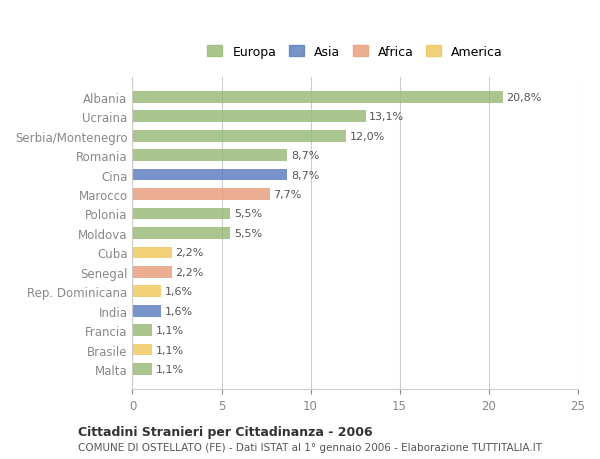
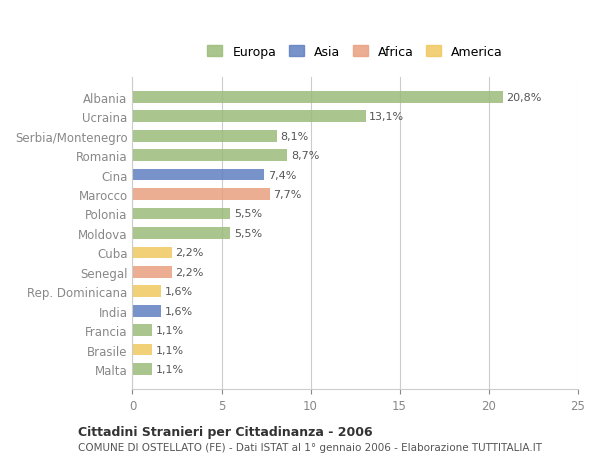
Serbia/Montenegro: 12,0% -> 8,1%
Cina: 8,7% -> 7,4%
